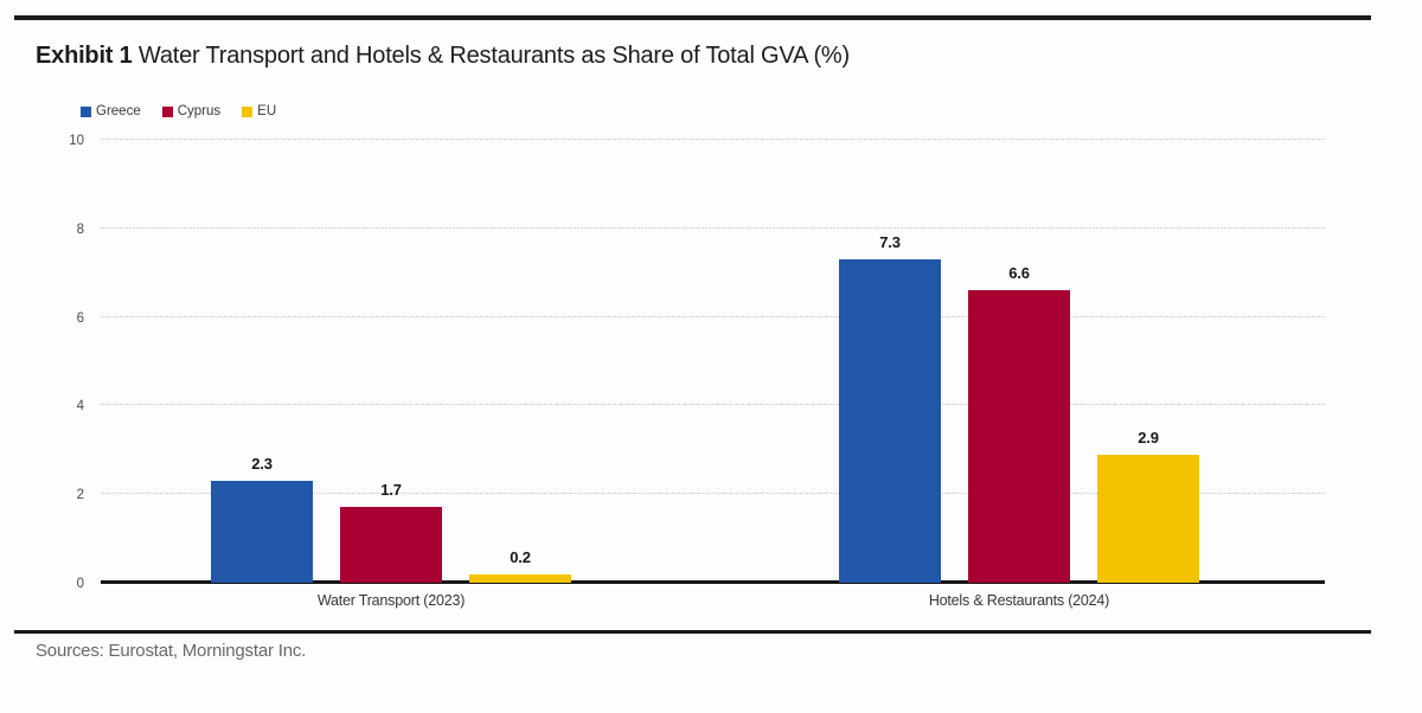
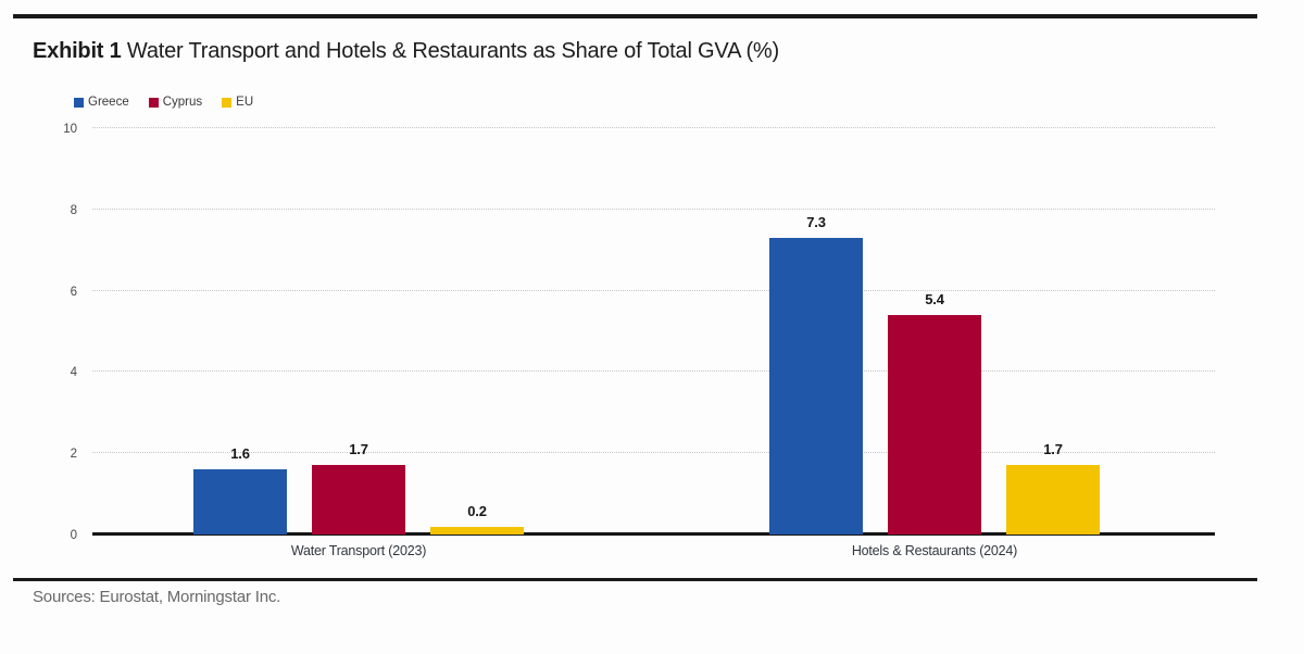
Greece/Water Transport (2023): 2.3 -> 1.6
Cyprus/Hotels & Restaurants (2024): 6.6 -> 5.4
EU/Hotels & Restaurants (2024): 2.9 -> 1.7
